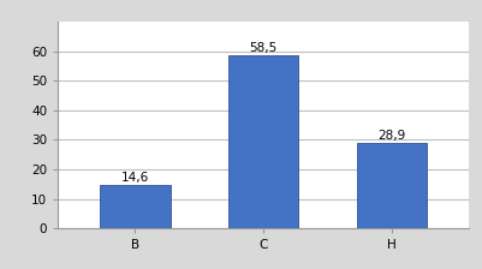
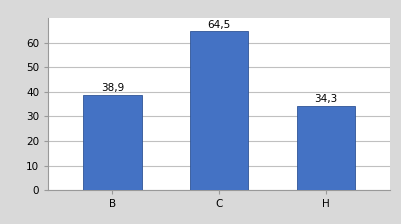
B: 14,6 -> 38,9
C: 58,5 -> 64,5
H: 28,9 -> 34,3
